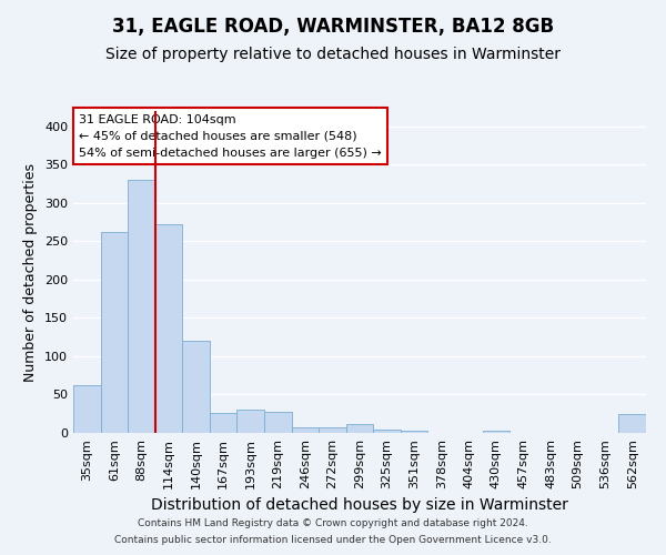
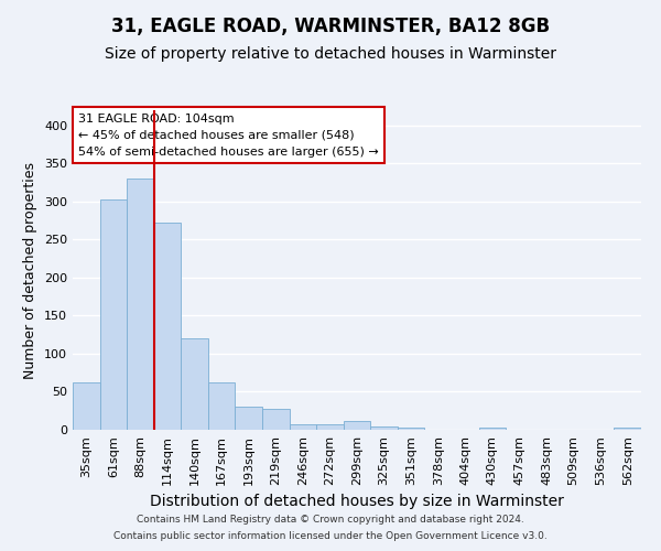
61sqm: 262 -> 302
167sqm: 26 -> 63
562sqm: 24 -> 3
